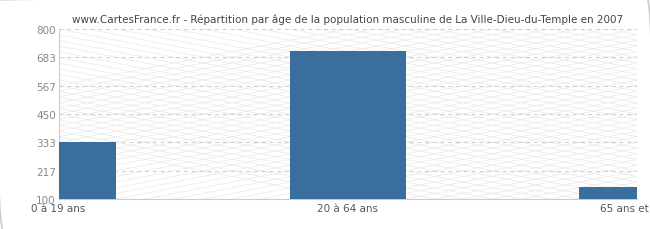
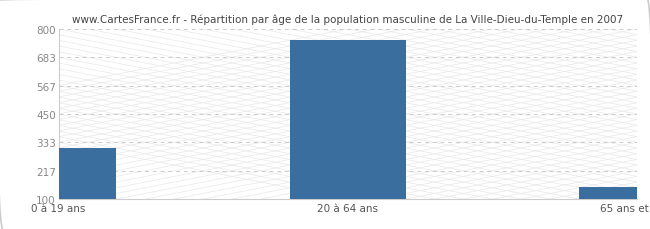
0 à 19 ans: 333 -> 310
20 à 64 ans: 710 -> 755
